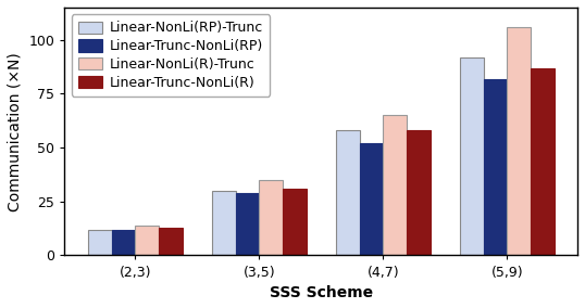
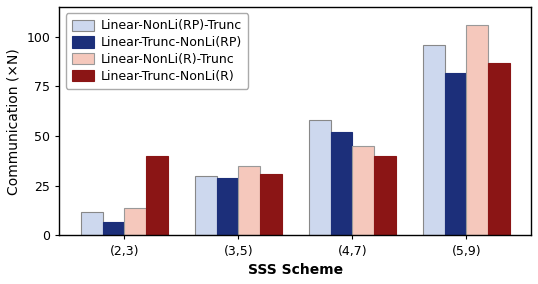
Linear-Trunc-NonLi(RP)/(2,3): 12 -> 7
Linear-Trunc-NonLi(R)/(2,3): 13 -> 40
Linear-NonLi(R)-Trunc/(4,7): 65 -> 45
Linear-Trunc-NonLi(R)/(4,7): 58 -> 40
Linear-NonLi(RP)-Trunc/(5,9): 92 -> 96
